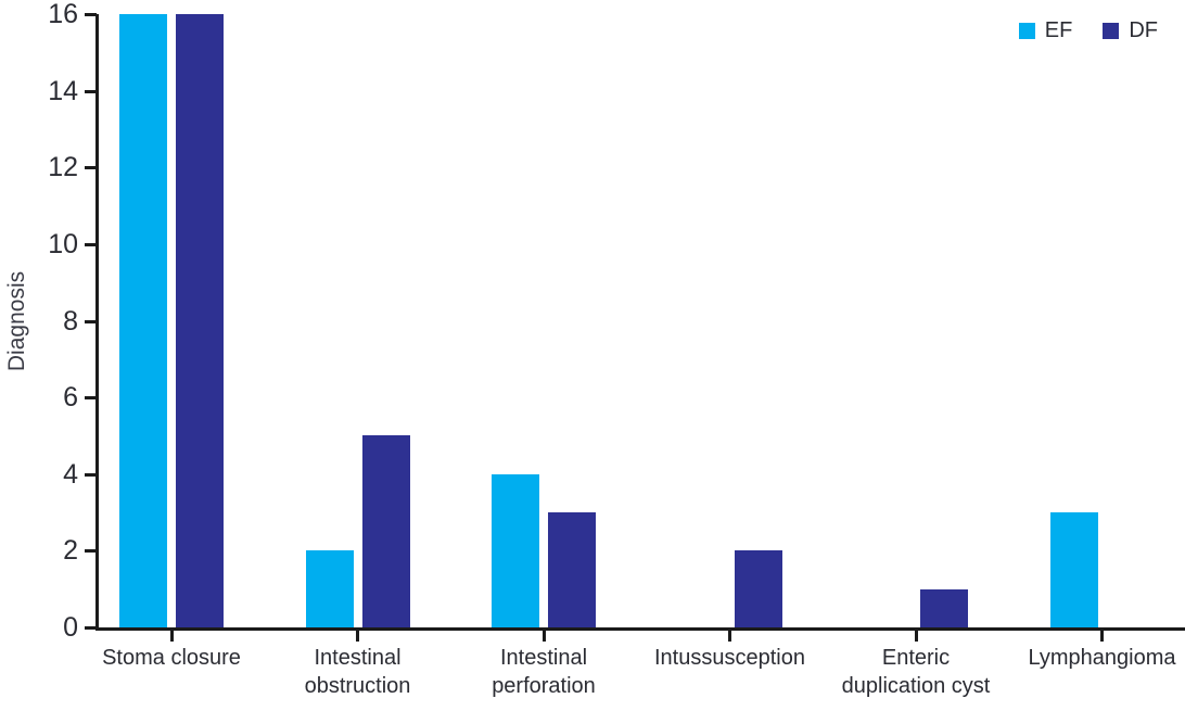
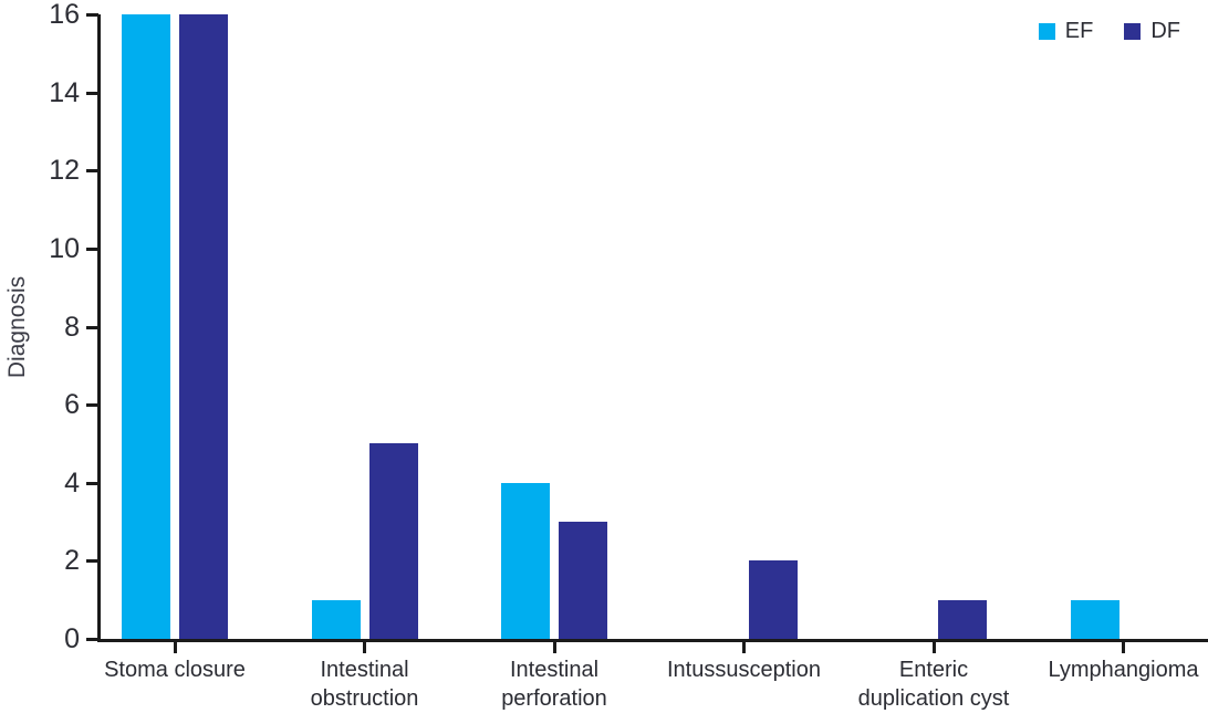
EF/Intestinal obstruction: 2 -> 1
EF/Lymphangioma: 3 -> 1
